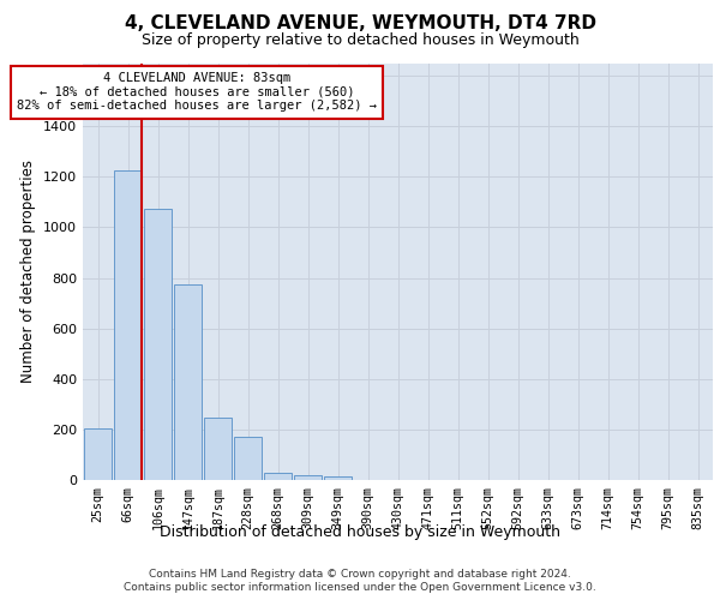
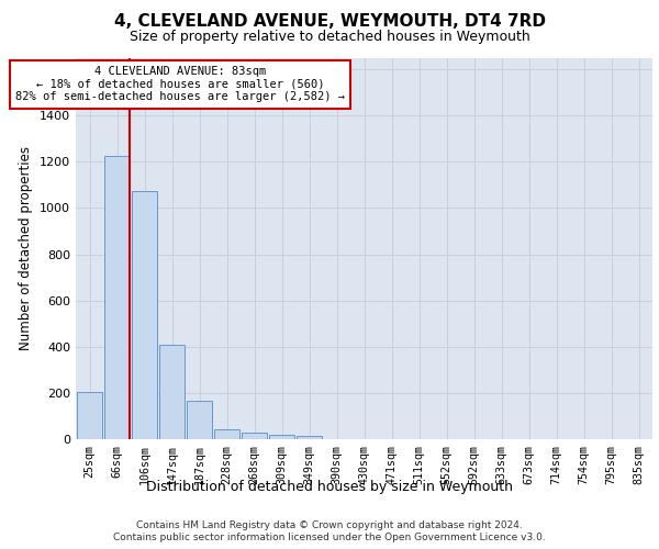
147sqm: 775 -> 410
187sqm: 245 -> 165
228sqm: 170 -> 45
